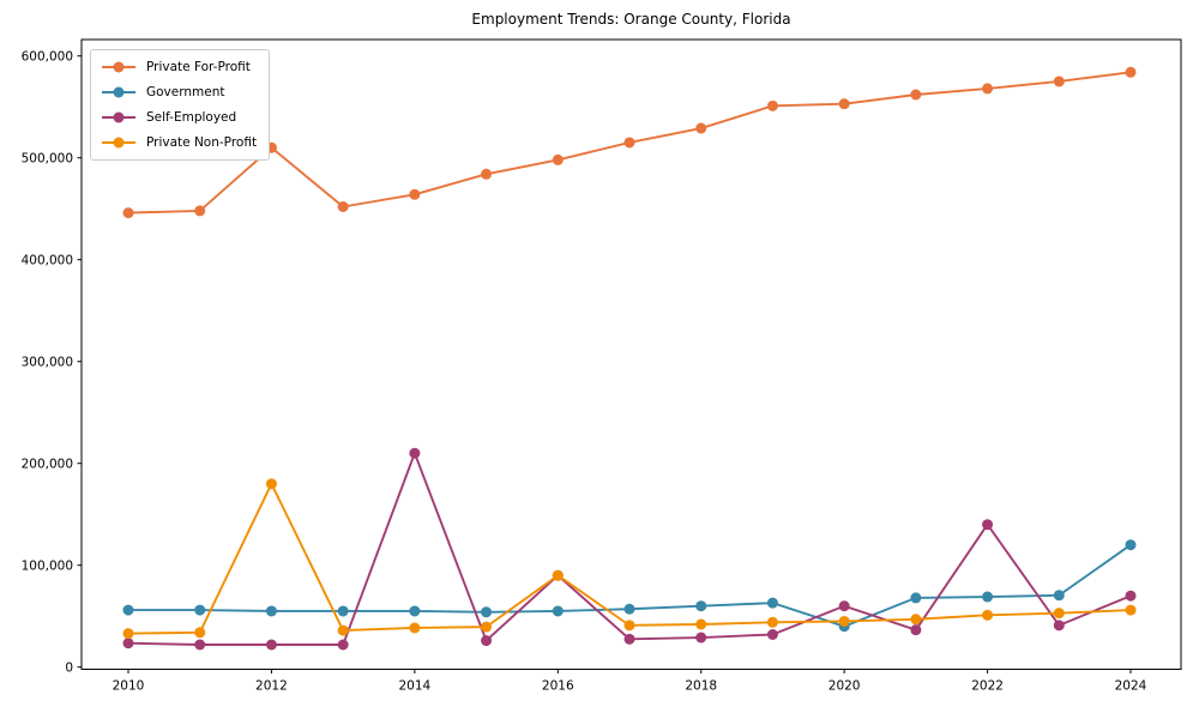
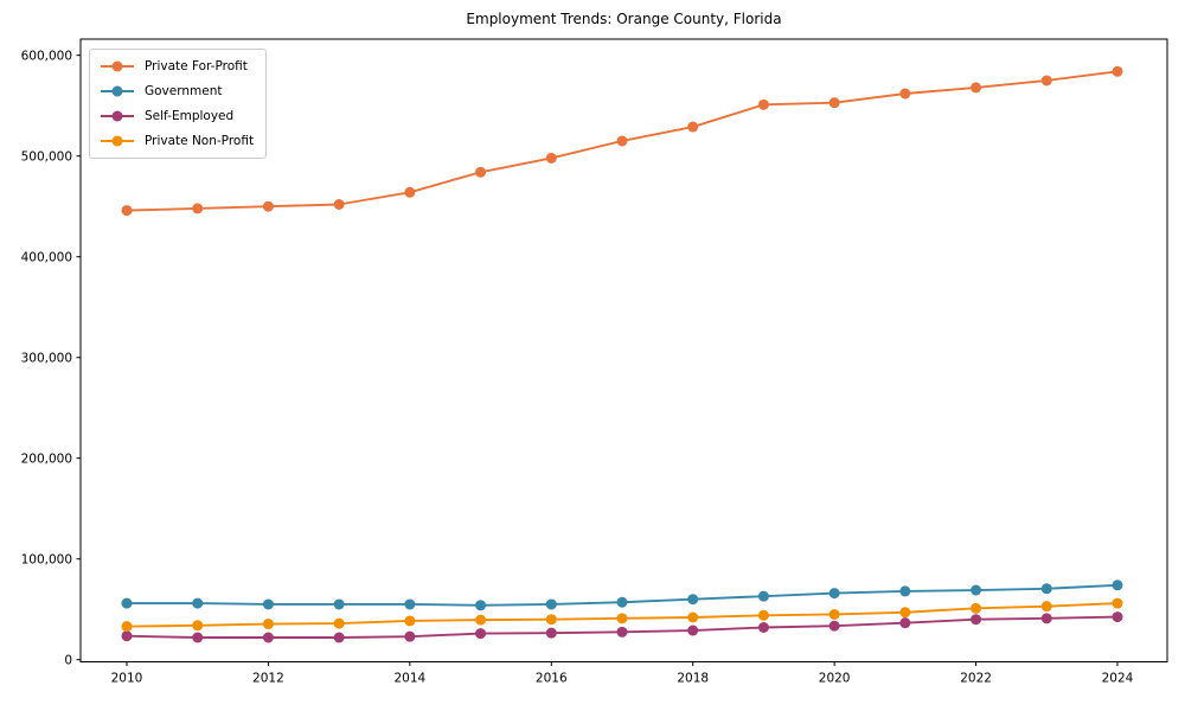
Private For-Profit/2012: 510000 -> 450000
Private Non-Profit/2012: 180000 -> 40000
Self-Employed/2014: 210000 -> 20000
Self-Employed/2016: 90000 -> 30000
Private Non-Profit/2016: 90000 -> 40000
Government/2020: 40000 -> 70000
Self-Employed/2020: 60000 -> 30000
Self-Employed/2022: 140000 -> 40000
Government/2024: 120000 -> 70000
Self-Employed/2024: 70000 -> 40000
